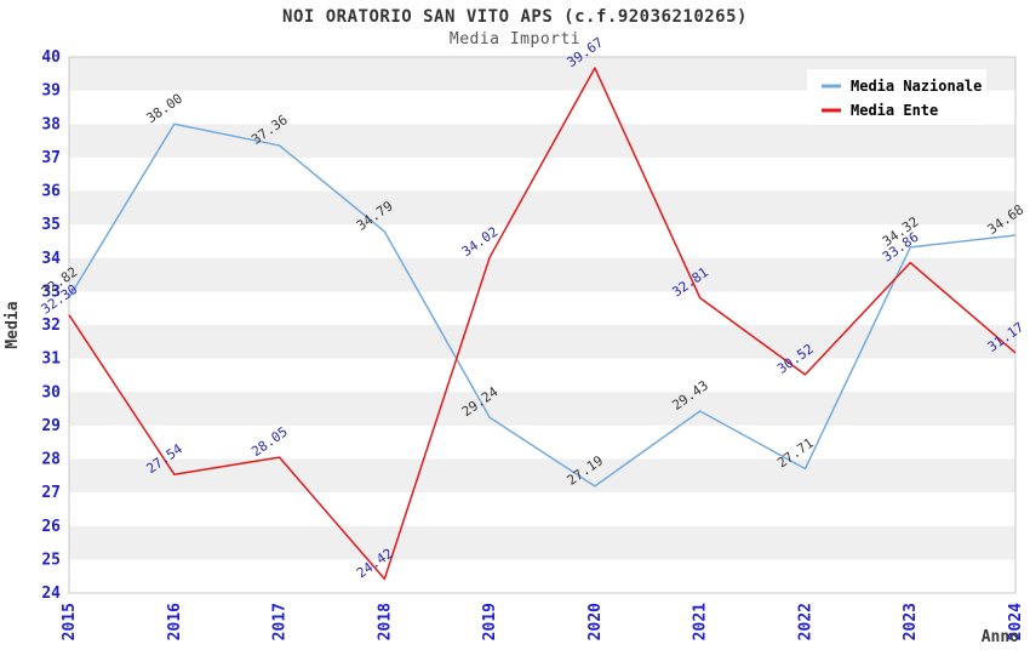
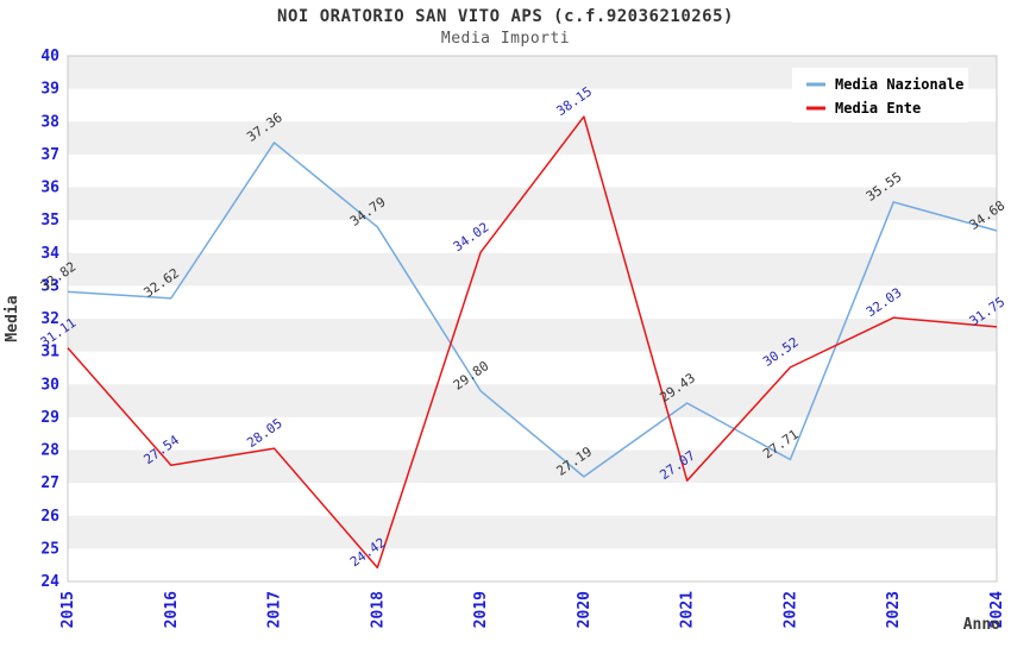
Media Ente/2015: 32.30 -> 31.11
Media Nazionale/2016: 38.00 -> 32.62
Media Nazionale/2019: 29.24 -> 29.80
Media Ente/2020: 39.67 -> 38.15
Media Ente/2021: 32.81 -> 27.07
Media Nazionale/2023: 34.32 -> 35.55
Media Ente/2023: 33.86 -> 32.03
Media Ente/2024: 31.17 -> 31.75
